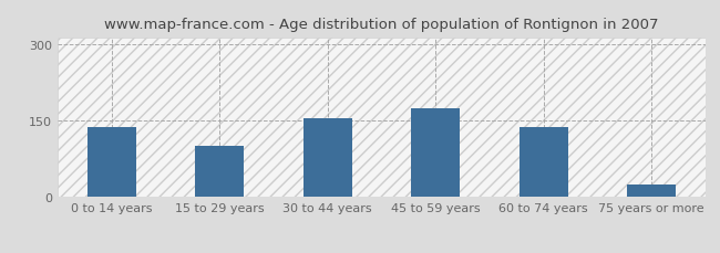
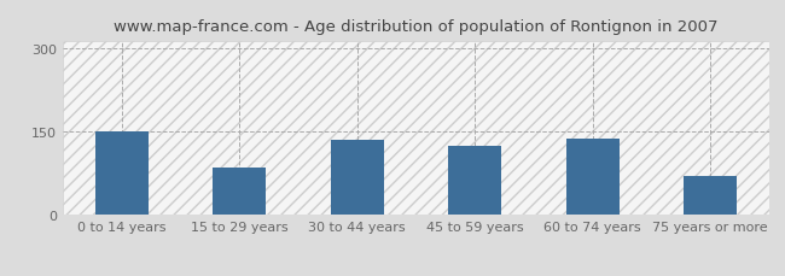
0 to 14 years: 138 -> 150
15 to 29 years: 100 -> 85
30 to 44 years: 155 -> 135
45 to 59 years: 175 -> 125
75 years or more: 25 -> 70
